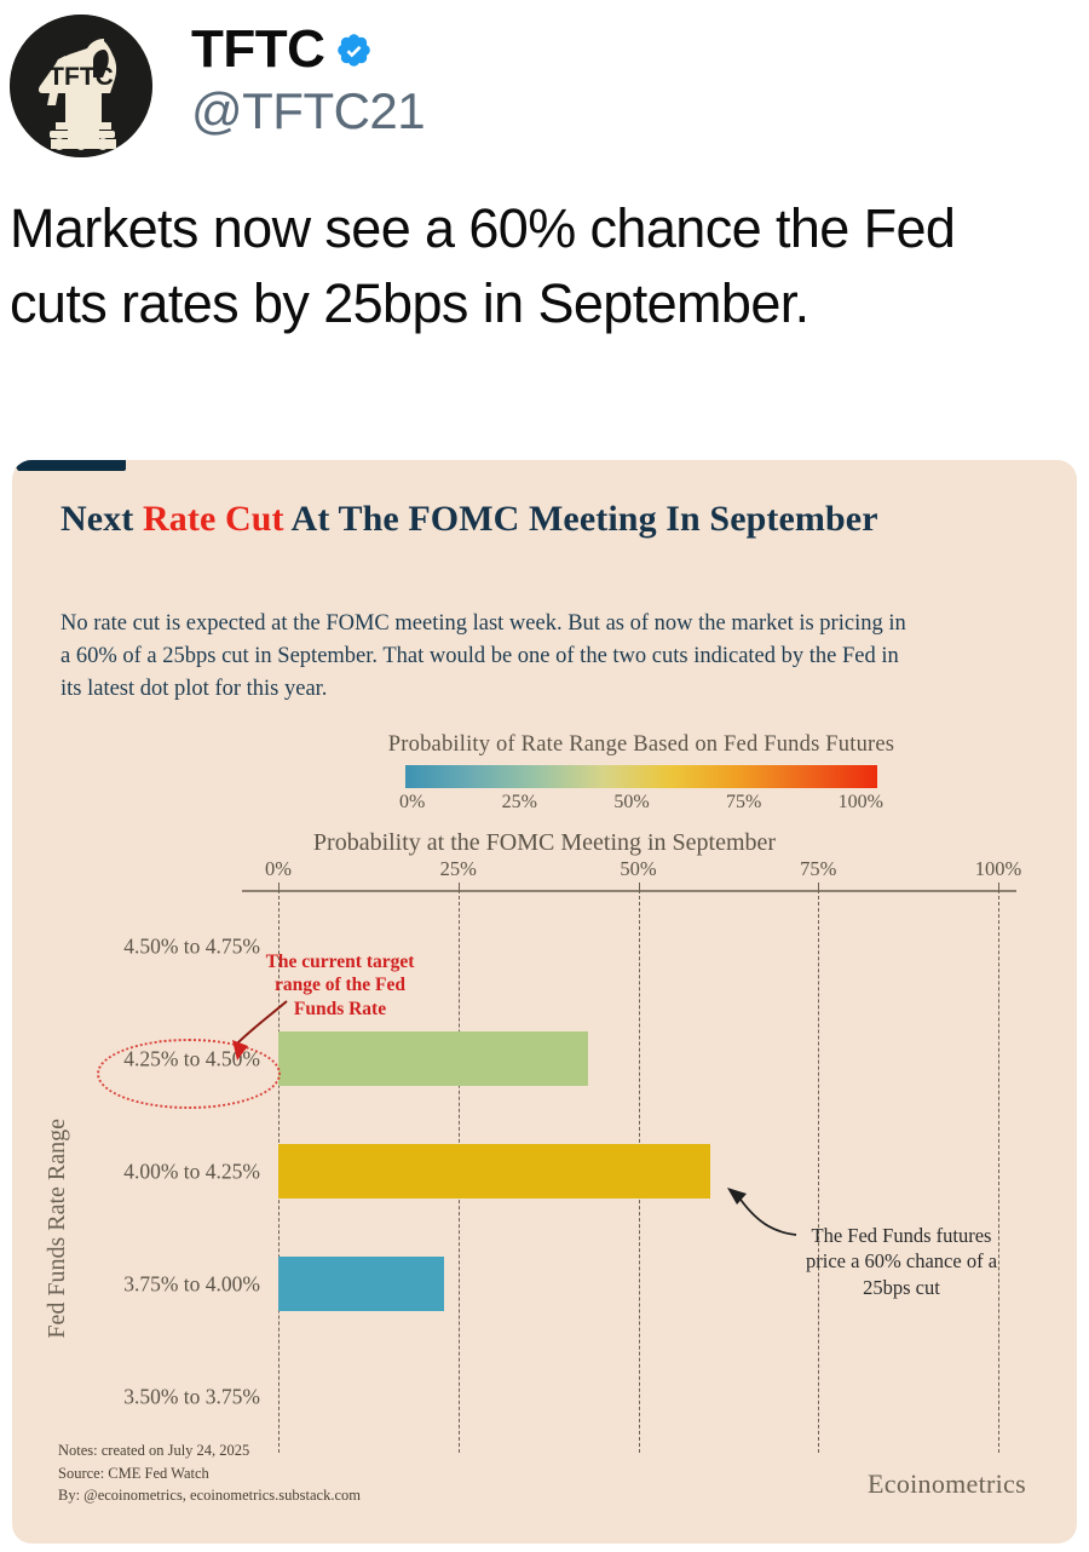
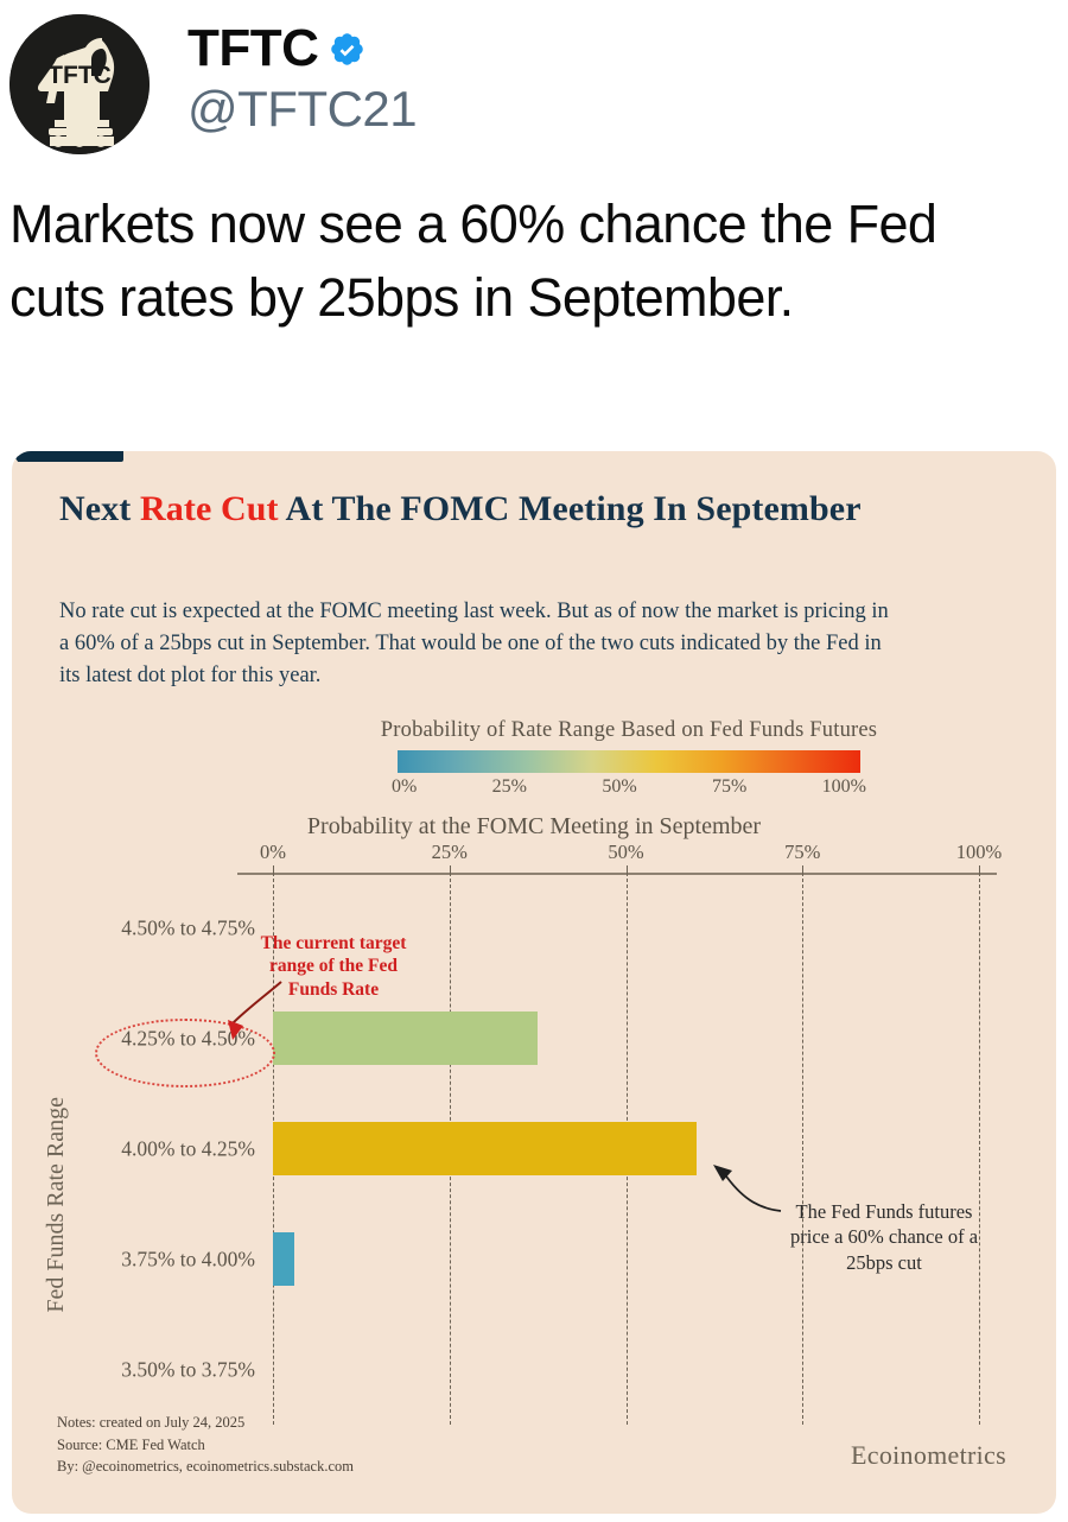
4.25% to 4.50%: 43% -> 38%
3.75% to 4.00%: 23% -> 3%
